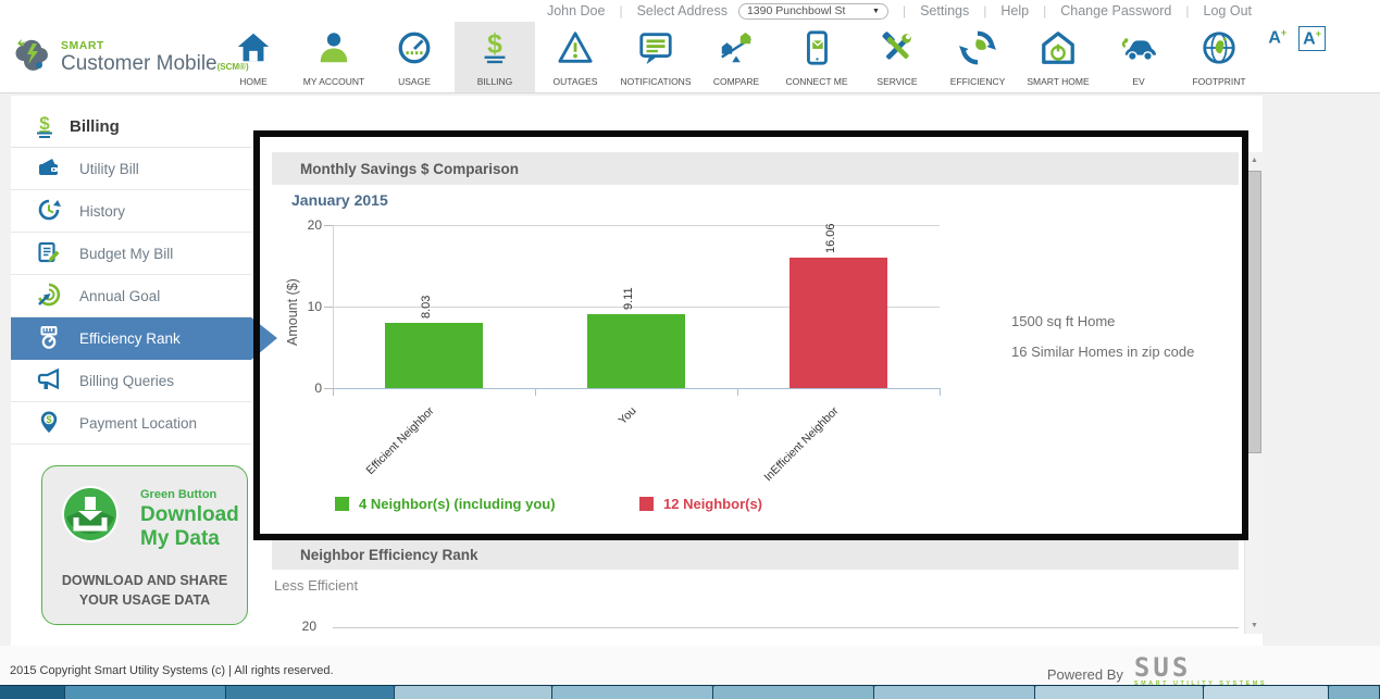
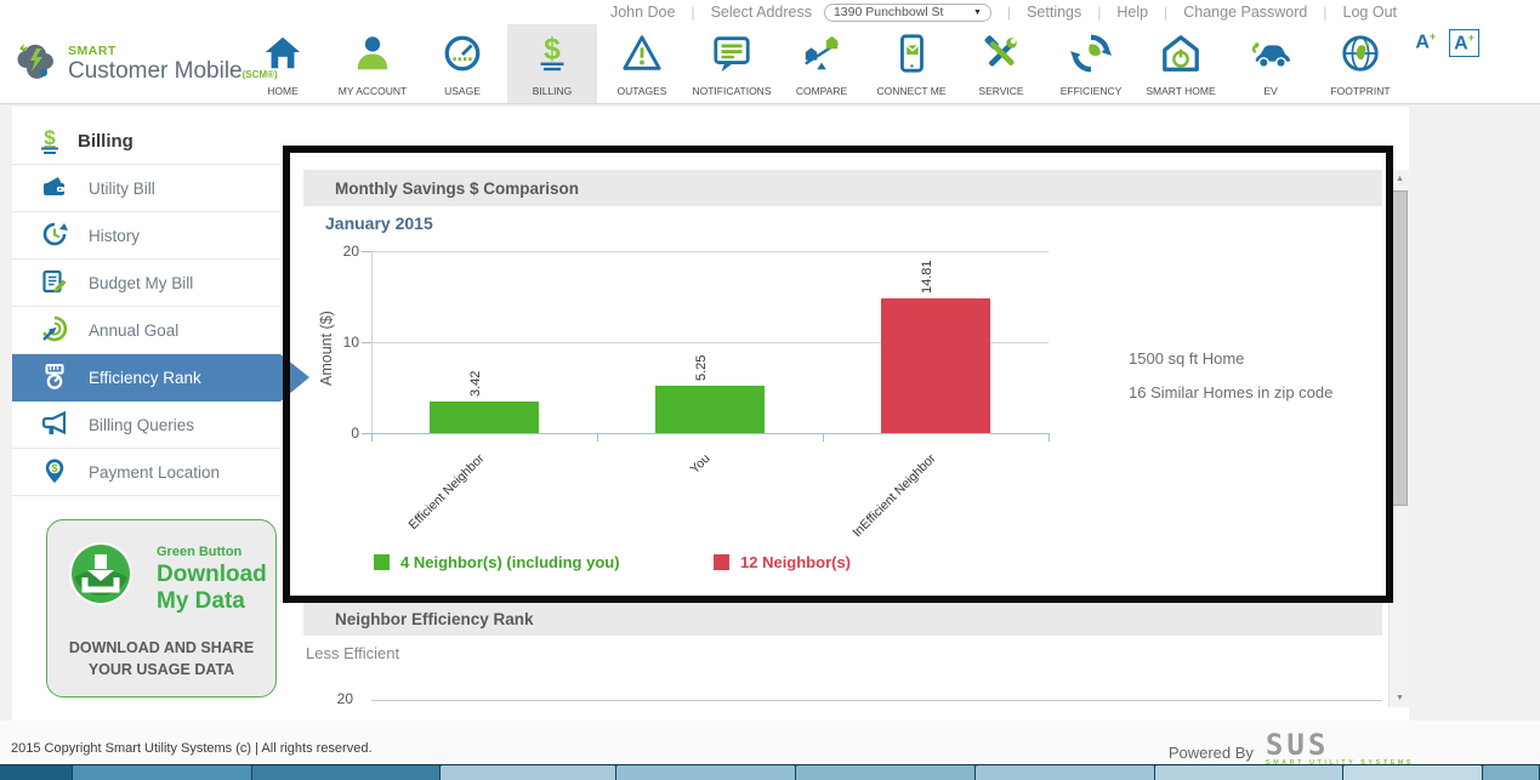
Efficient Neighbor: 8.03 -> 3.42
You: 9.11 -> 5.25
InEfficient Neighbor: 16.06 -> 14.81
